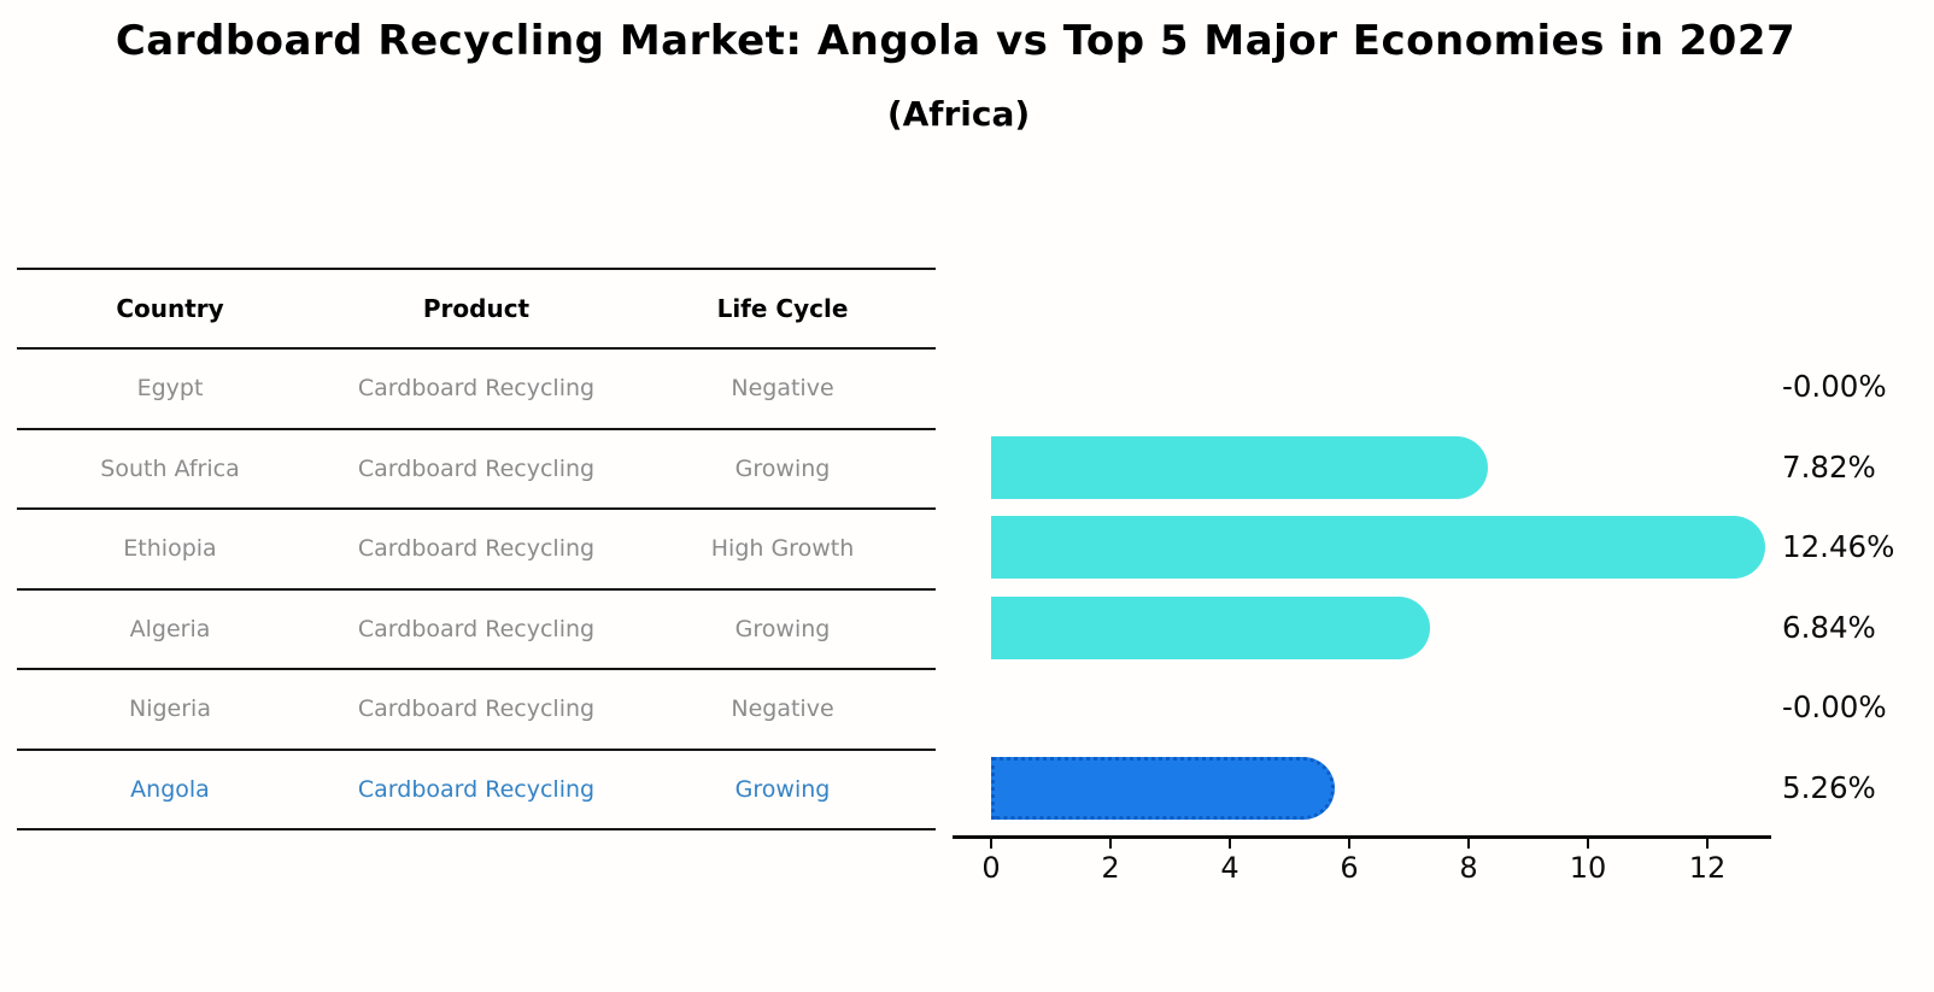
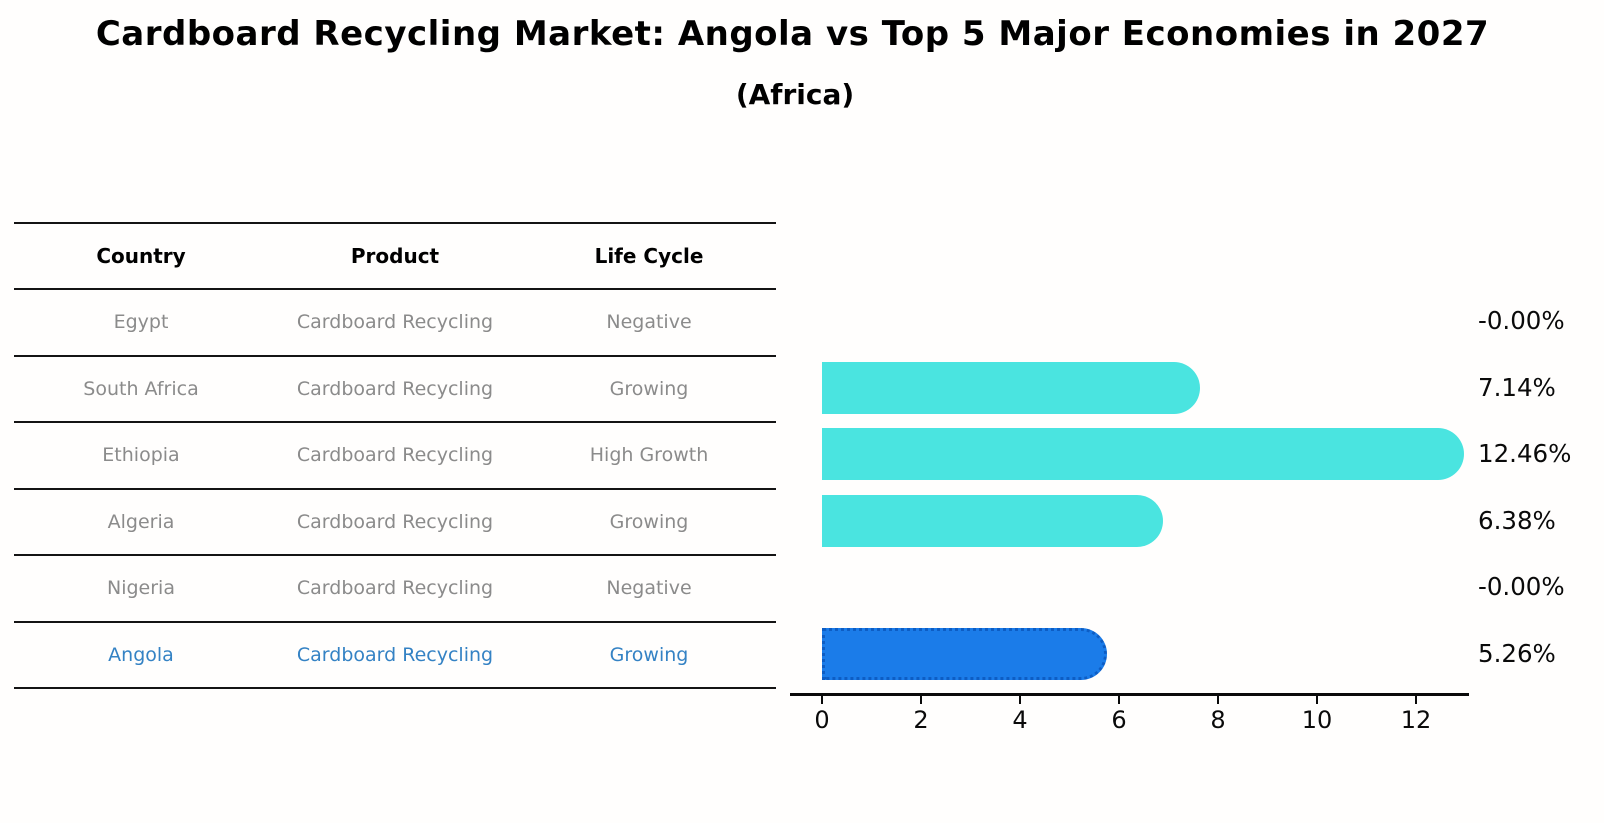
South Africa: 7.82% -> 7.14%
Algeria: 6.84% -> 6.38%
